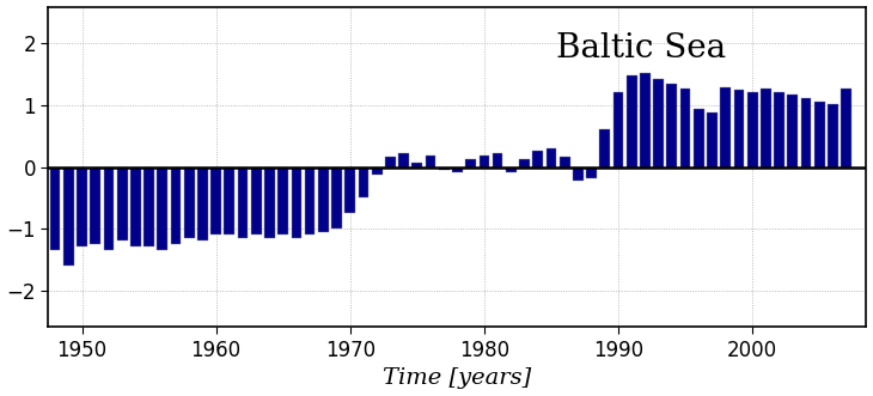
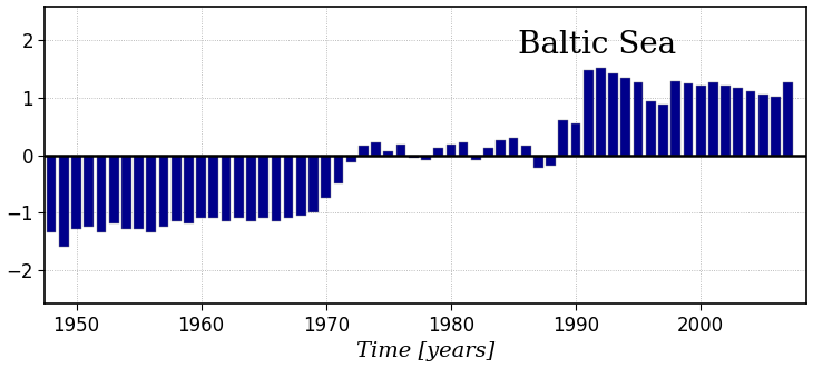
1990: 1.22 -> 0.56
